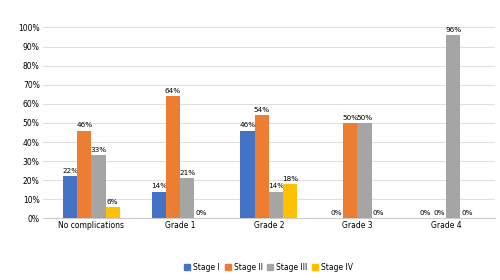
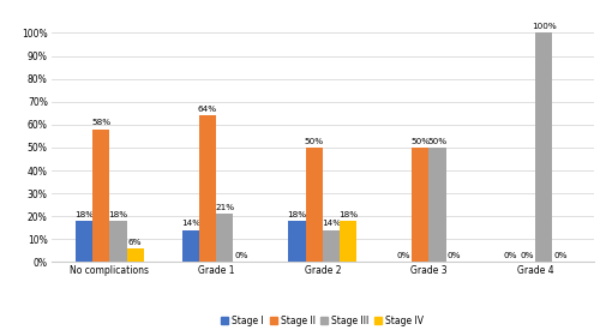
Stage I/No complications: 22% -> 18%
Stage II/No complications: 46% -> 58%
Stage III/No complications: 33% -> 18%
Stage I/Grade 2: 46% -> 18%
Stage II/Grade 2: 54% -> 50%
Stage III/Grade 4: 96% -> 100%
